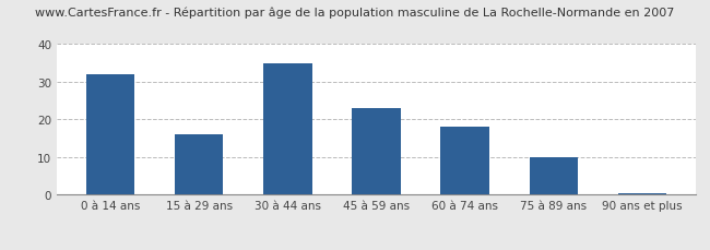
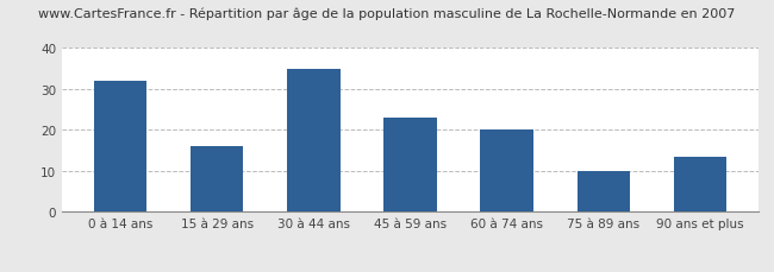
60 à 74 ans: 18.0 -> 20.0
90 ans et plus: 0.5 -> 13.5
